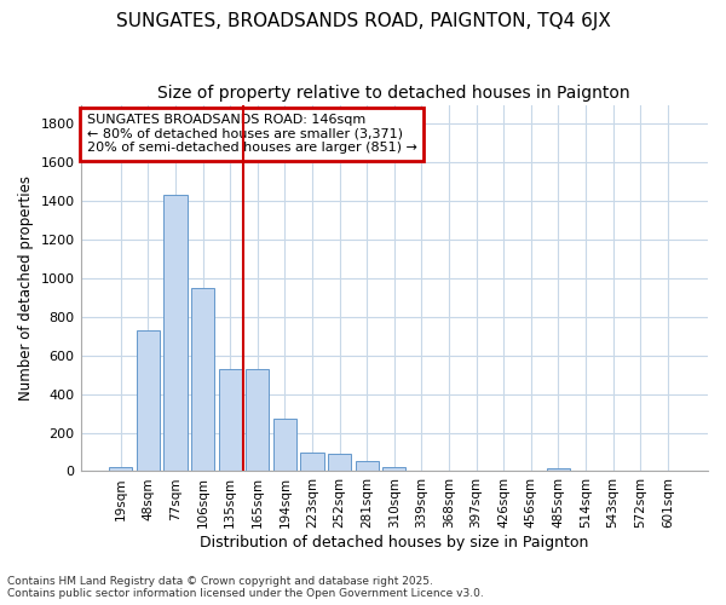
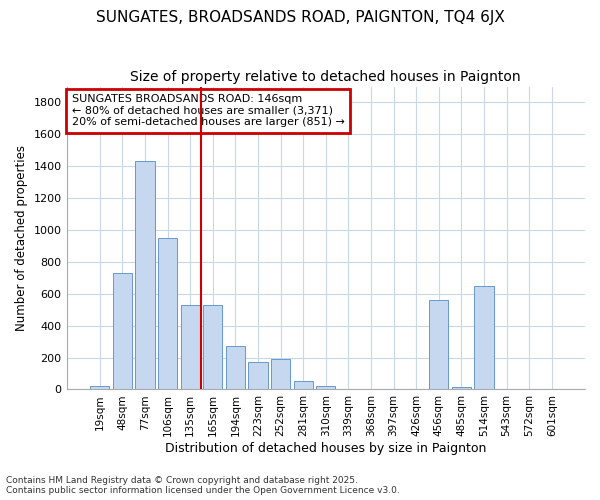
223sqm: 100 -> 170
252sqm: 90 -> 190
456sqm: 0 -> 560
514sqm: 0 -> 650
